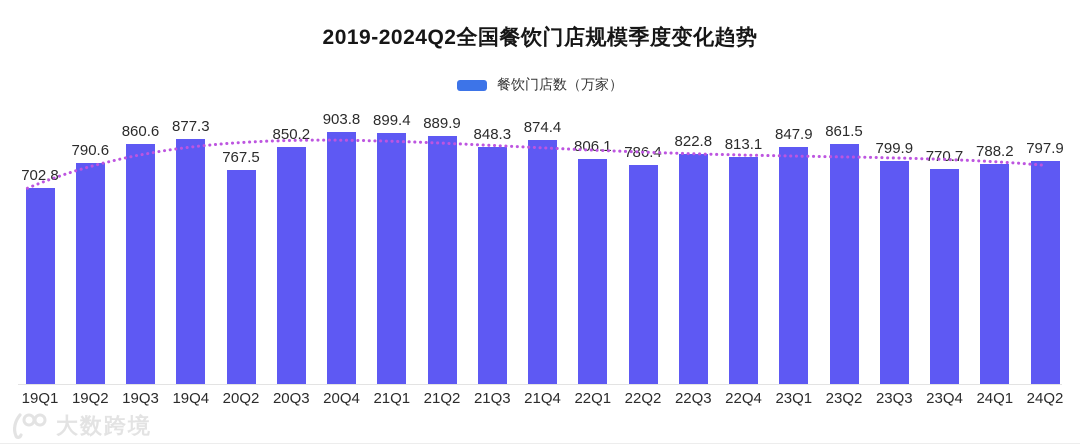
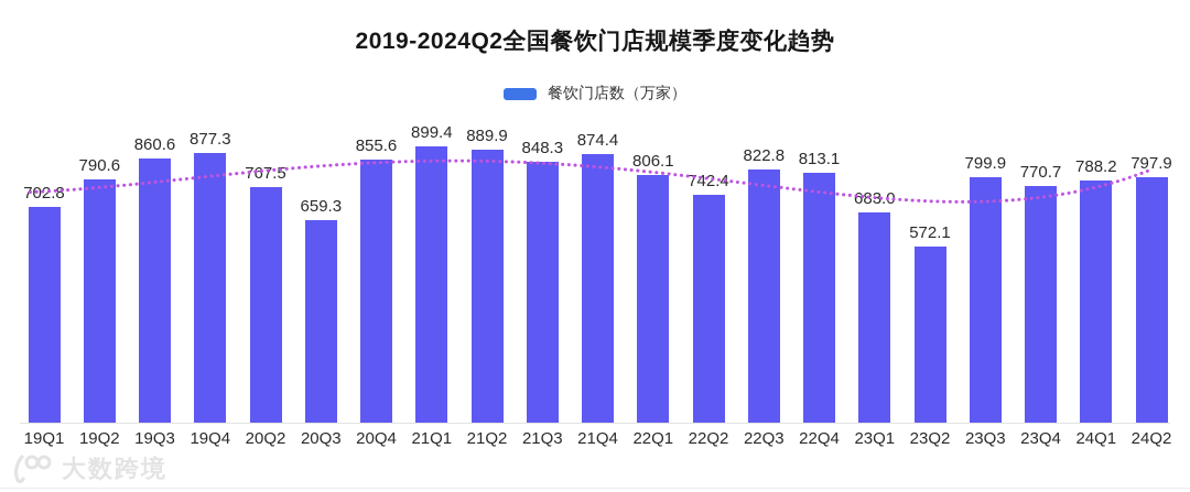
20Q3: 850.2 -> 659.3
20Q4: 903.8 -> 855.6
22Q2: 786.4 -> 742.4
23Q1: 847.9 -> 683.0
23Q2: 861.5 -> 572.1
